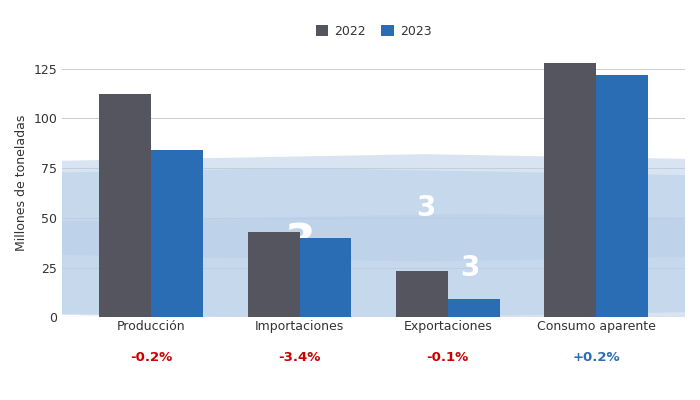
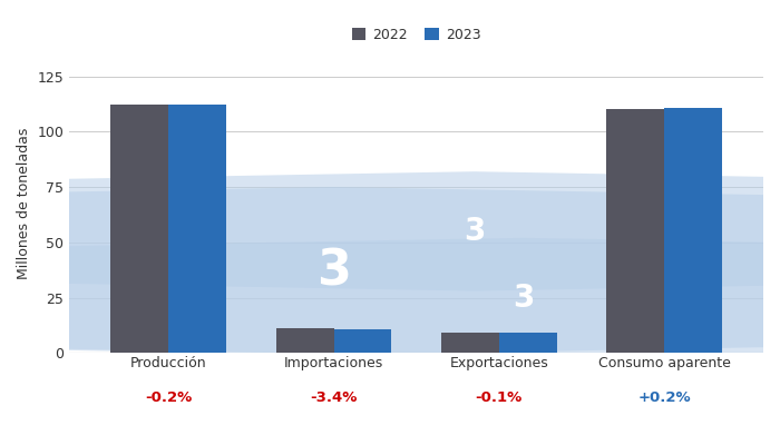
2023/Producción: 84 -> 112
2022/Importaciones: 43 -> 11
2023/Importaciones: 40 -> 11
2022/Exportaciones: 23 -> 9
2022/Consumo aparente: 128 -> 110
2023/Consumo aparente: 122 -> 111
